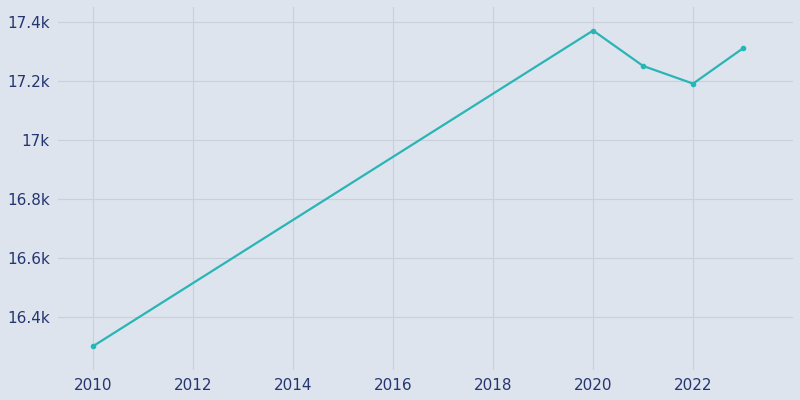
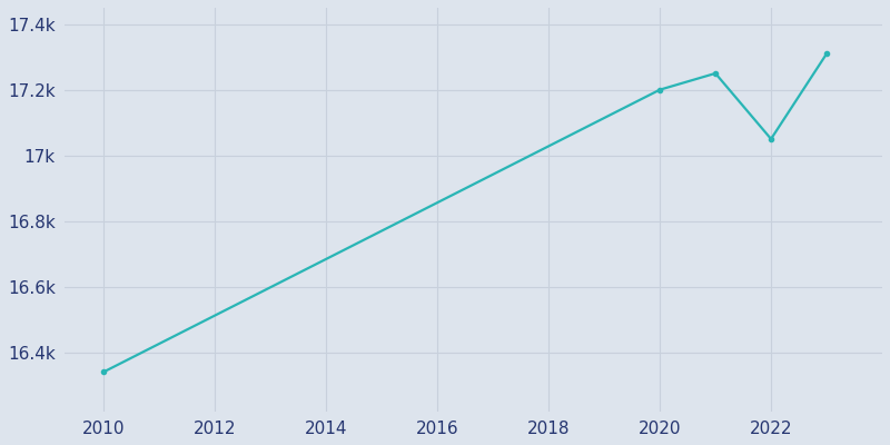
2010: 16.30k -> 16.34k
2020: 17.37k -> 17.20k
2022: 17.19k -> 17.05k
